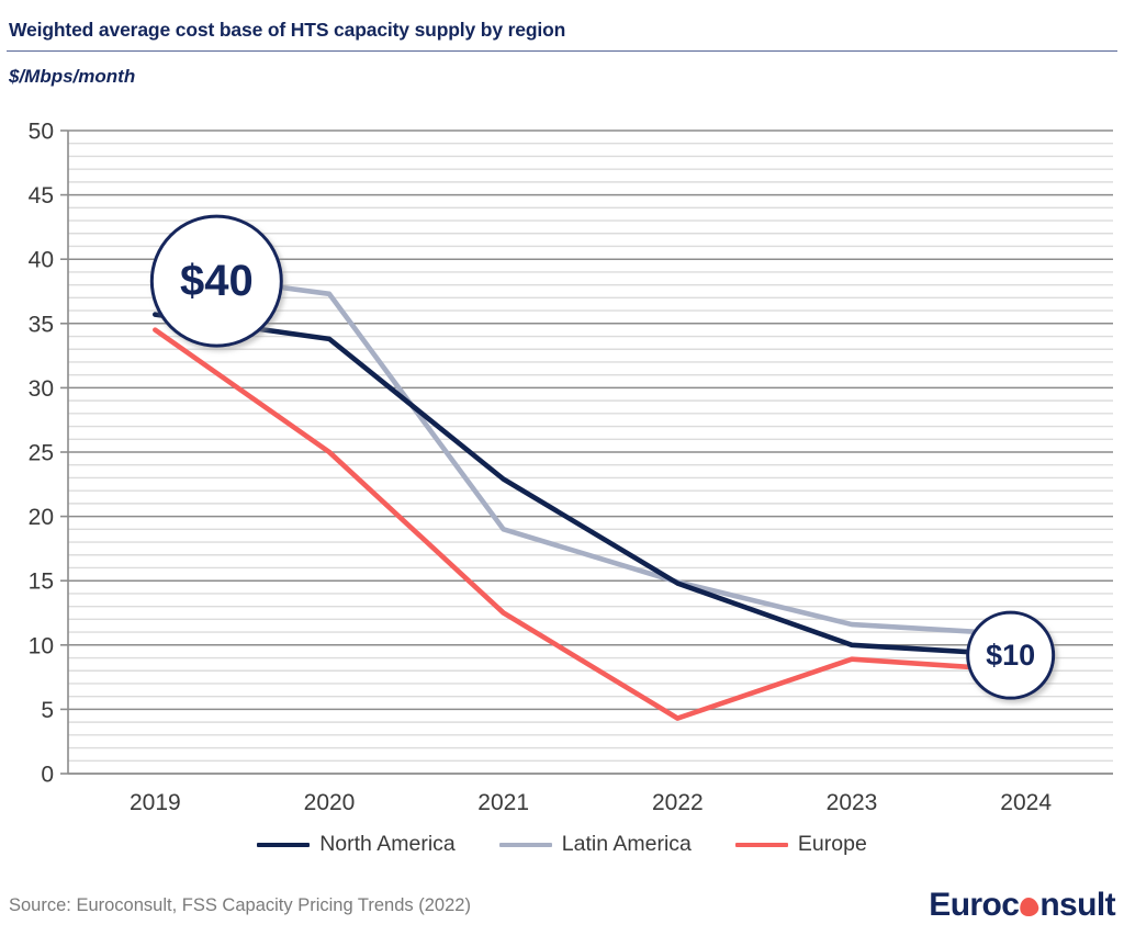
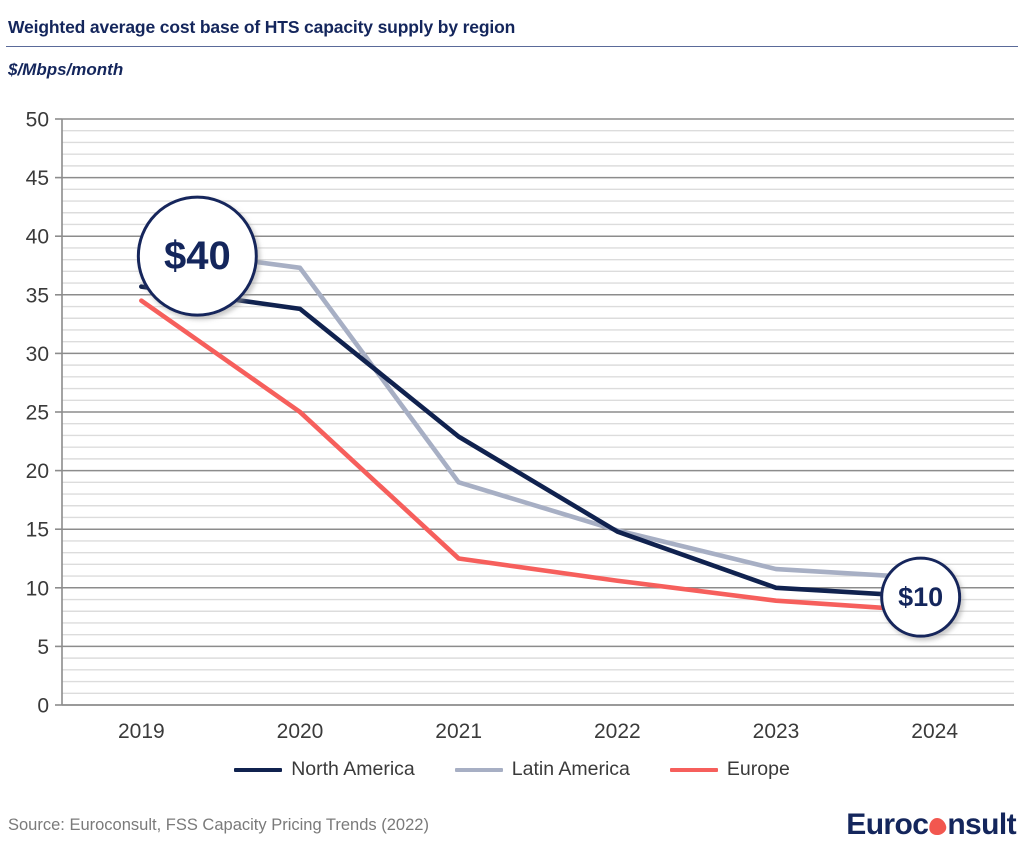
Europe/2022: 4.3 -> 10.6
